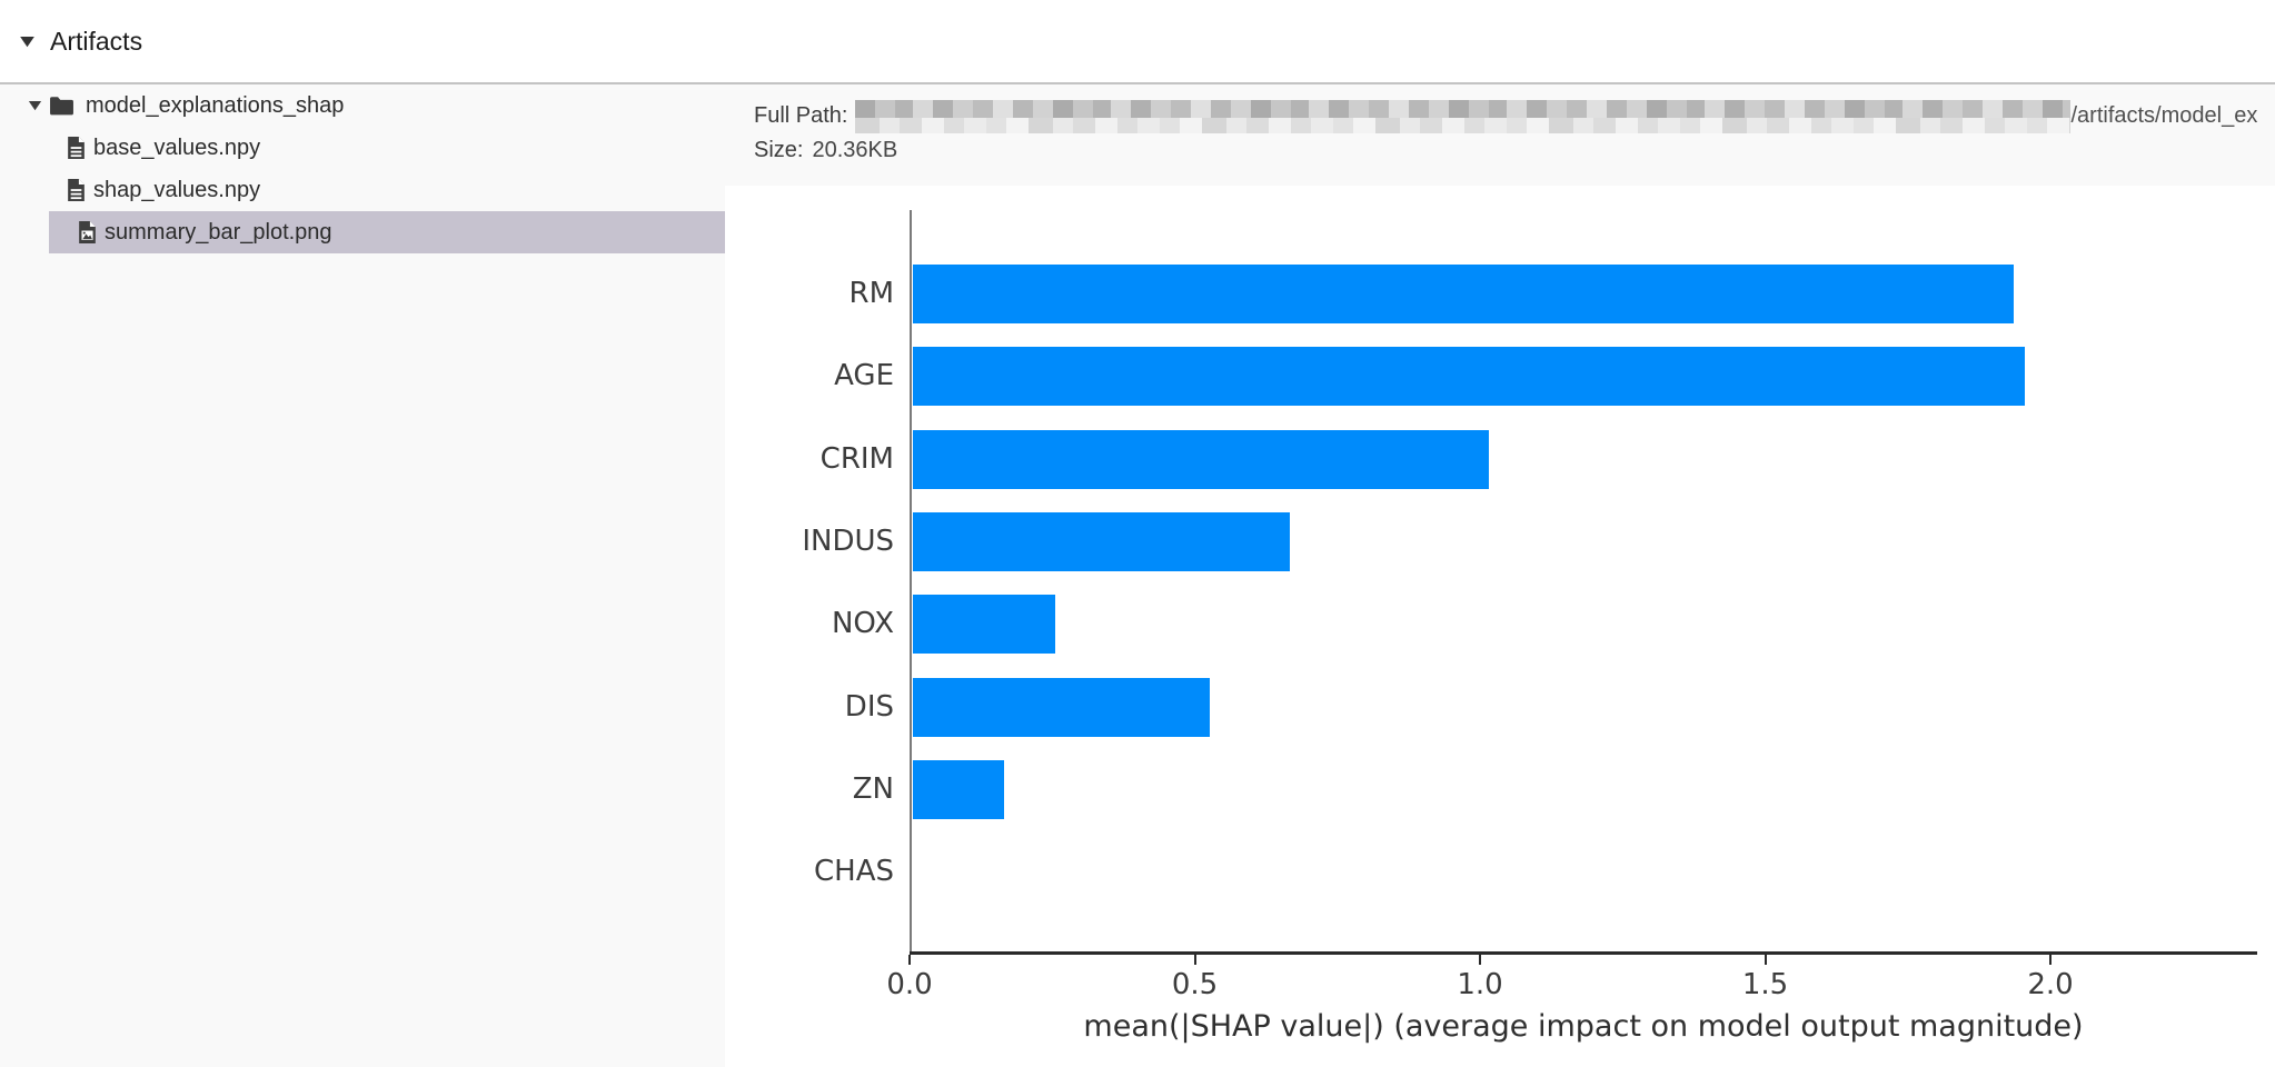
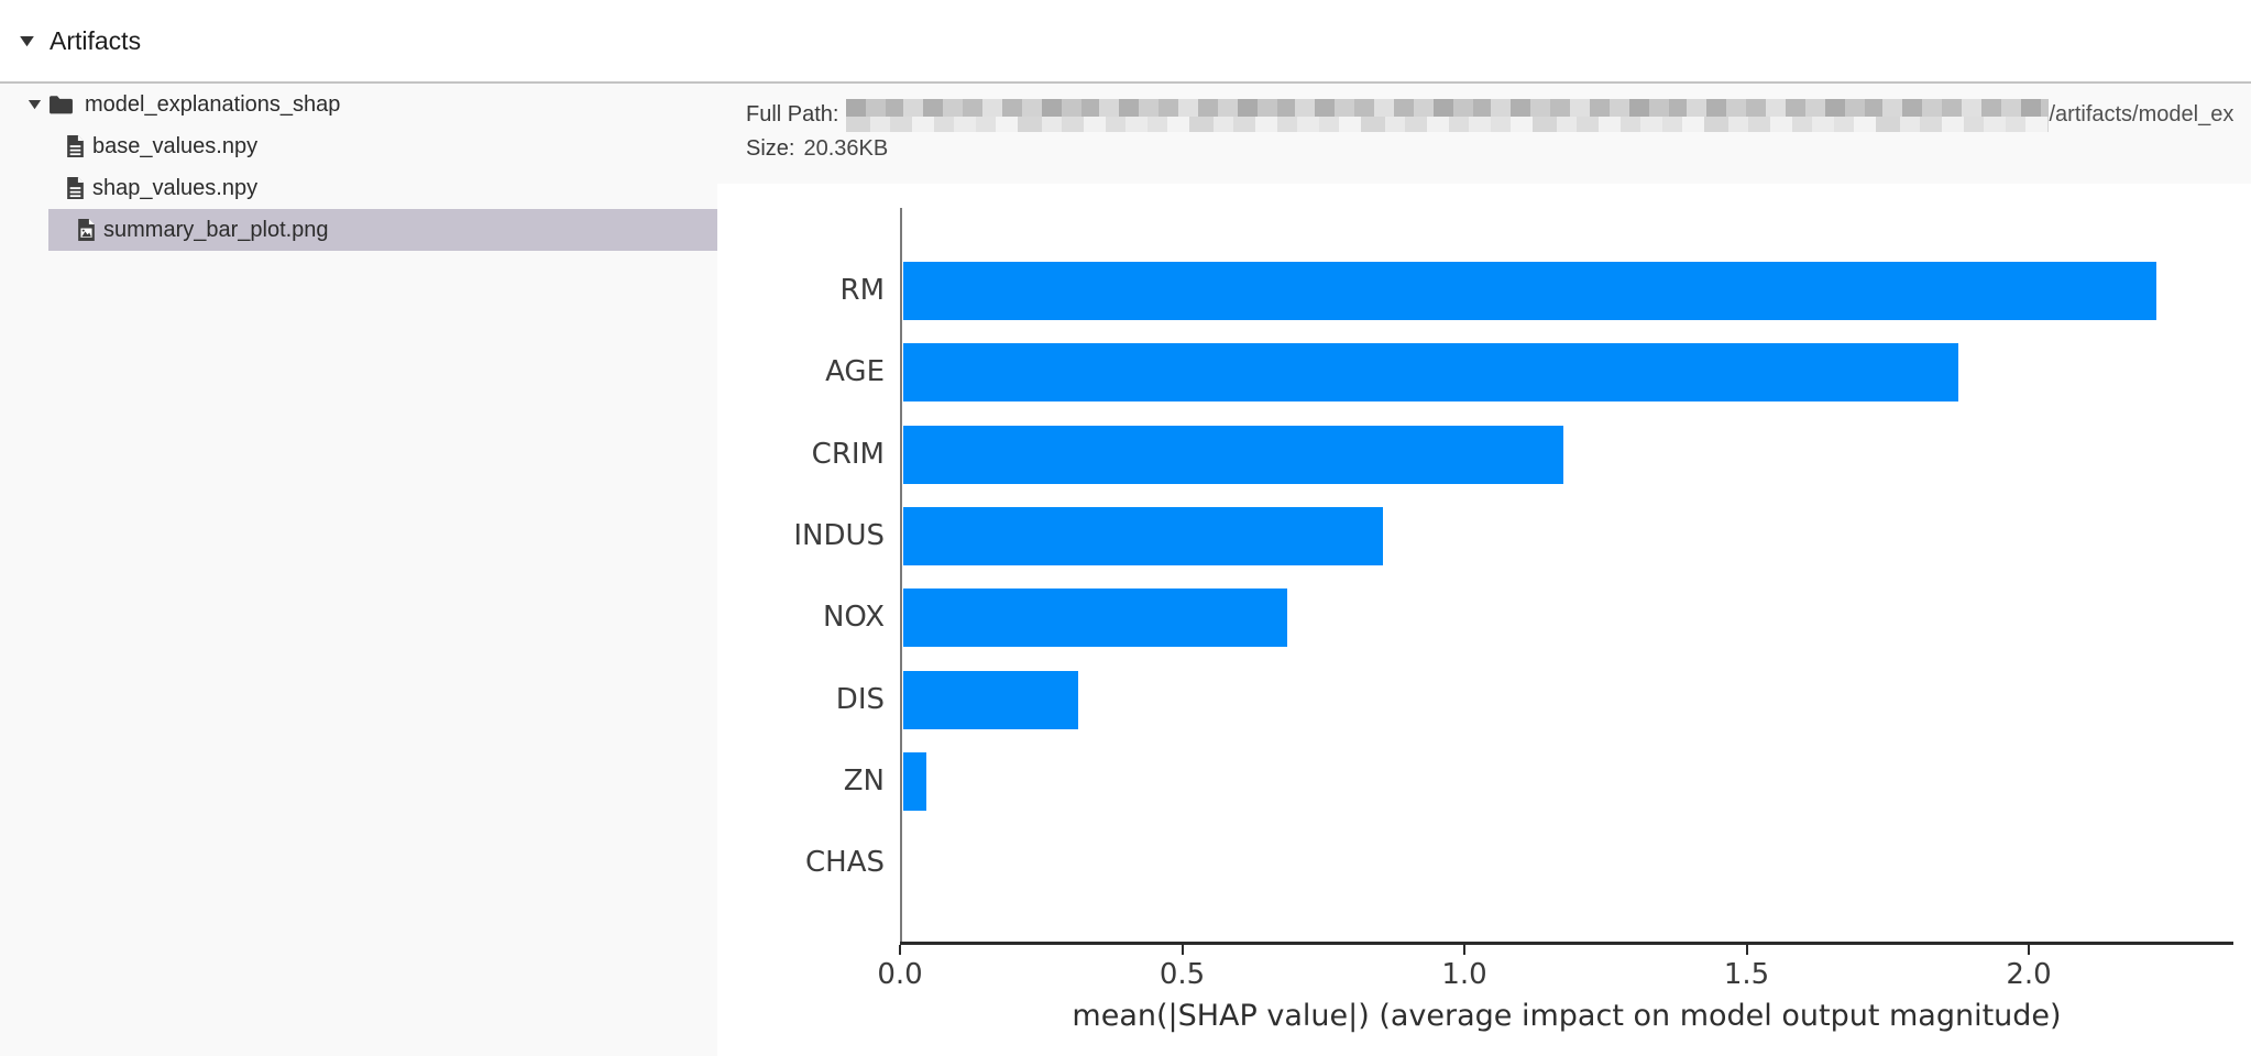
RM: 1.93 -> 2.22
AGE: 1.95 -> 1.87
CRIM: 1.01 -> 1.17
INDUS: 0.66 -> 0.85
NOX: 0.25 -> 0.68
DIS: 0.52 -> 0.31
ZN: 0.16 -> 0.04
